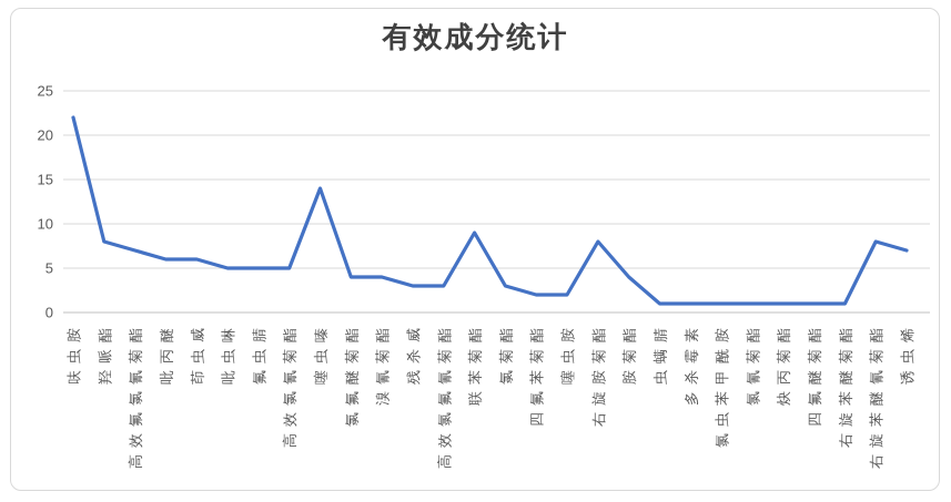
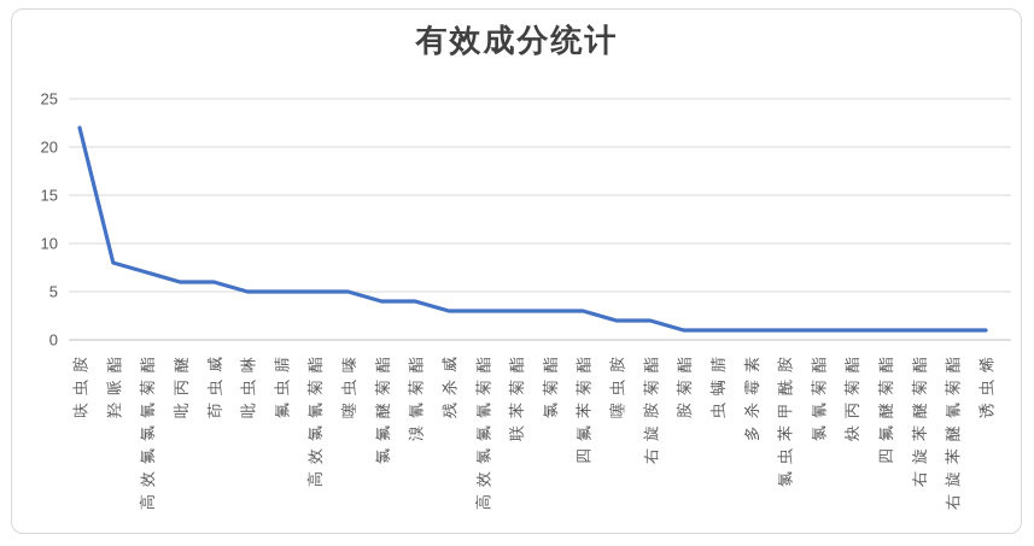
噻虫嗪: 14 -> 5
联苯菊酯: 9 -> 3
四氟苯菊酯: 2 -> 3
右旋胺菊酯: 8 -> 2
胺菊酯: 4 -> 1
右旋苯醚氰菊酯: 8 -> 1
诱虫烯: 7 -> 1
